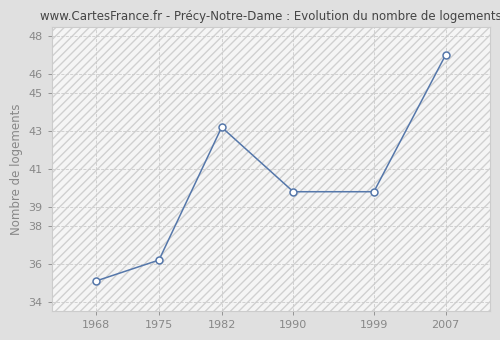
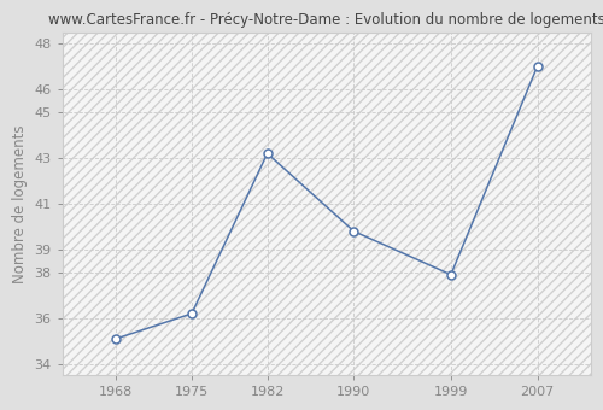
1999: 39.8 -> 37.9
